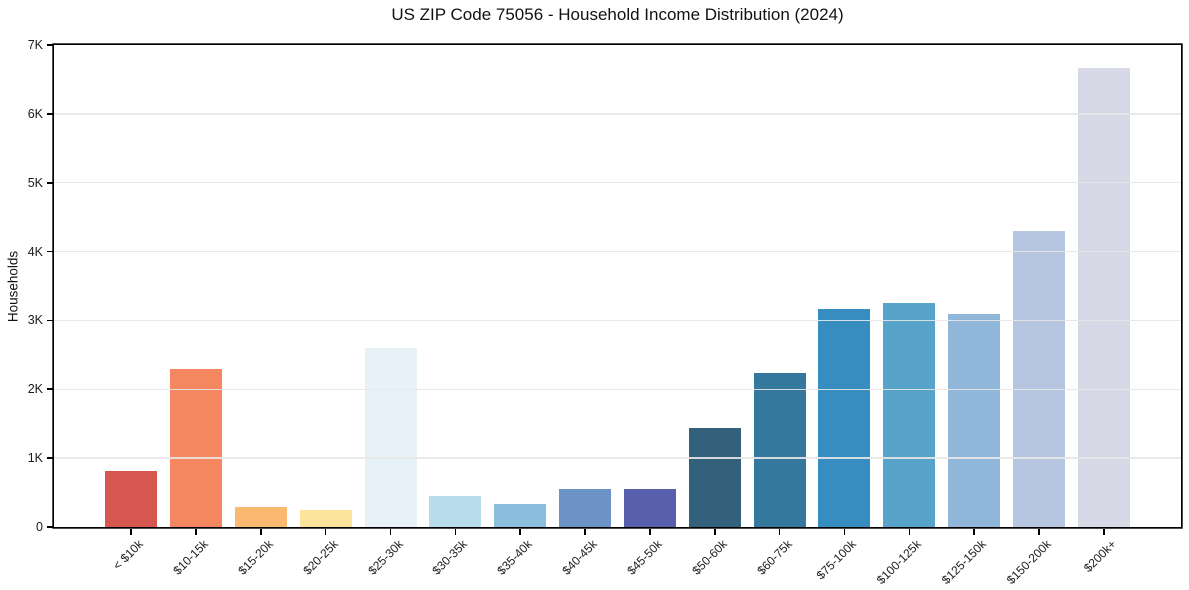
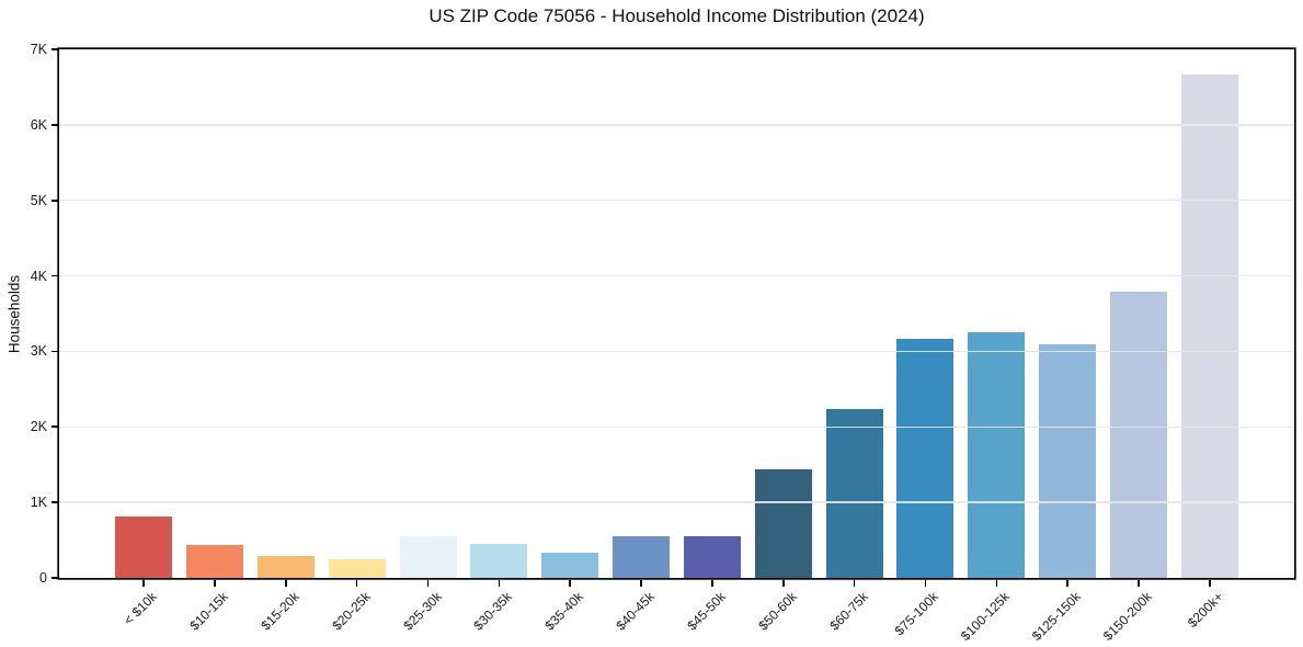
$10-15k: 2.3K -> 0.4K
$25-30k: 2.6K -> 0.6K
$150-200k: 4.3K -> 3.8K
